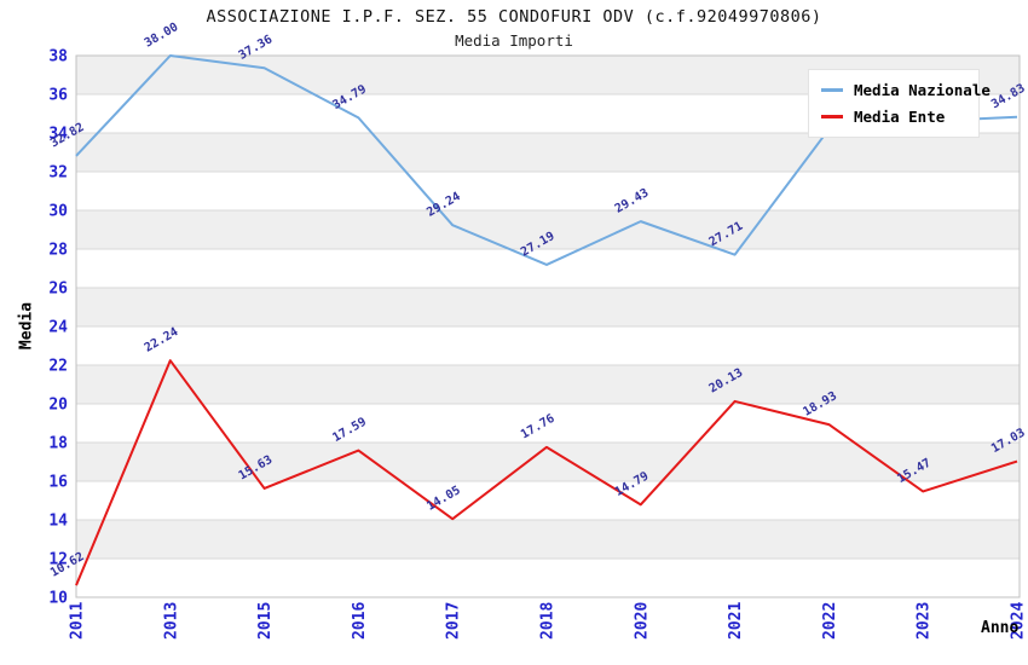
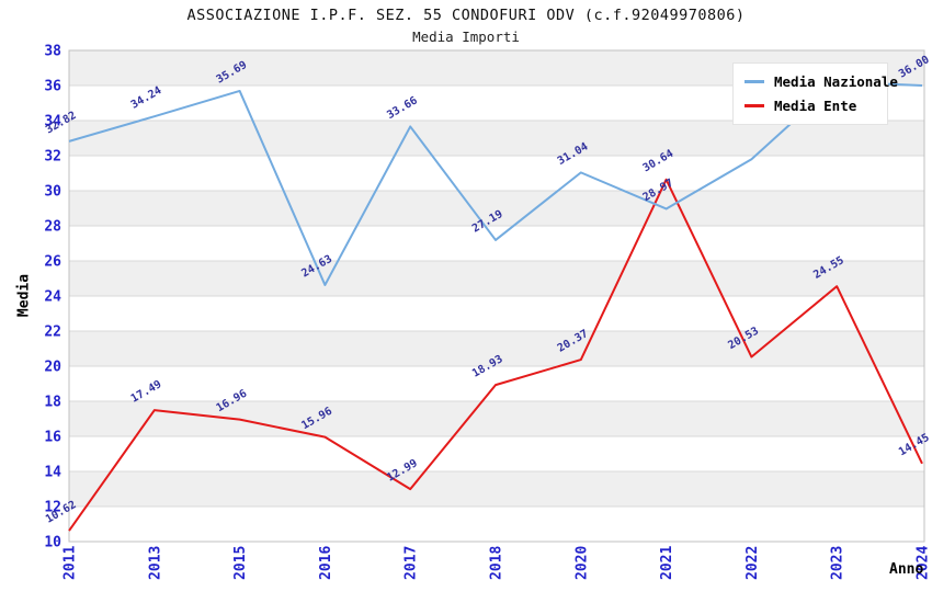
Media Nazionale/2013: 38.00 -> 34.24
Media Ente/2013: 22.24 -> 17.49
Media Nazionale/2015: 37.36 -> 35.69
Media Ente/2015: 15.63 -> 16.96
Media Nazionale/2016: 34.79 -> 24.63
Media Ente/2016: 17.59 -> 15.96
Media Nazionale/2017: 29.24 -> 33.66
Media Ente/2017: 14.05 -> 12.99
Media Ente/2018: 17.76 -> 18.93
Media Nazionale/2020: 29.43 -> 31.04
Media Ente/2020: 14.79 -> 20.37
Media Nazionale/2021: 27.71 -> 28.97
Media Ente/2021: 20.13 -> 30.64
Media Nazionale/2022: 34.2 -> 31.8
Media Ente/2022: 18.93 -> 20.53
Media Nazionale/2023: 34.6 -> 36.2
Media Ente/2023: 15.47 -> 24.55
Media Nazionale/2024: 34.83 -> 36.00
Media Ente/2024: 17.03 -> 14.45
